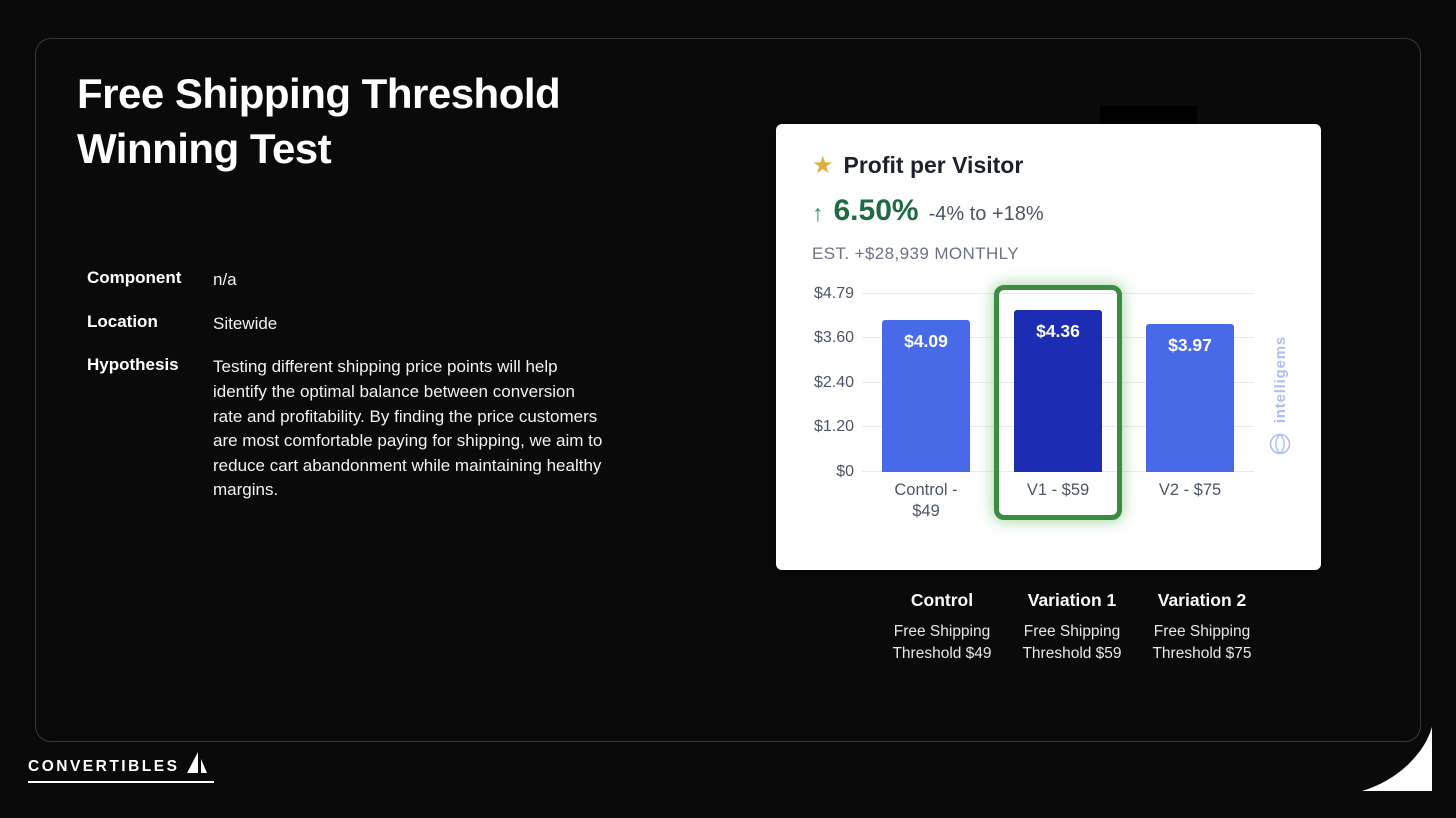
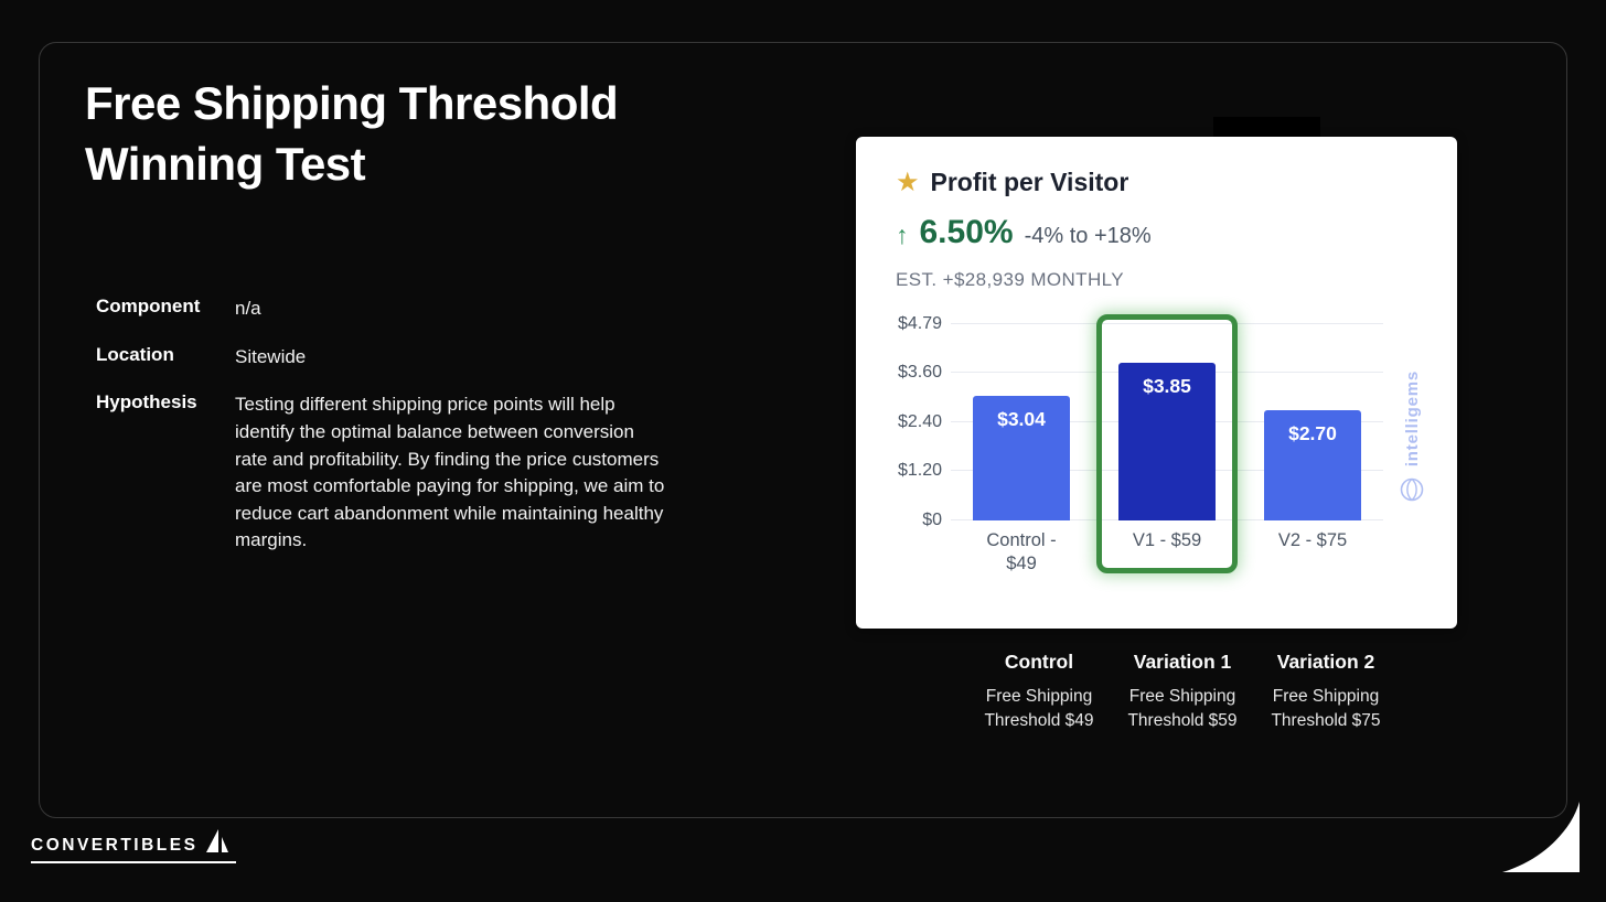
Control - $49: $4.09 -> $3.04
V1 - $59: $4.36 -> $3.85
V2 - $75: $3.97 -> $2.70
